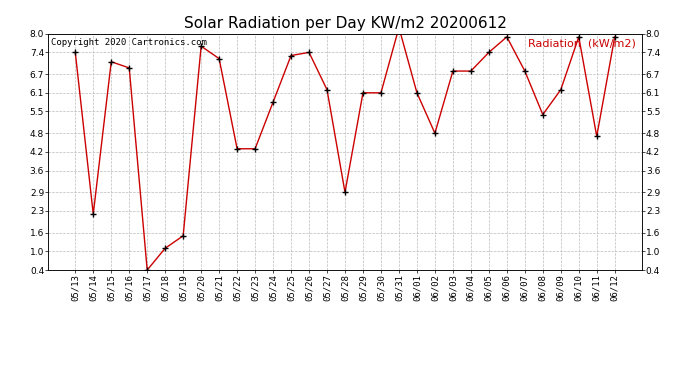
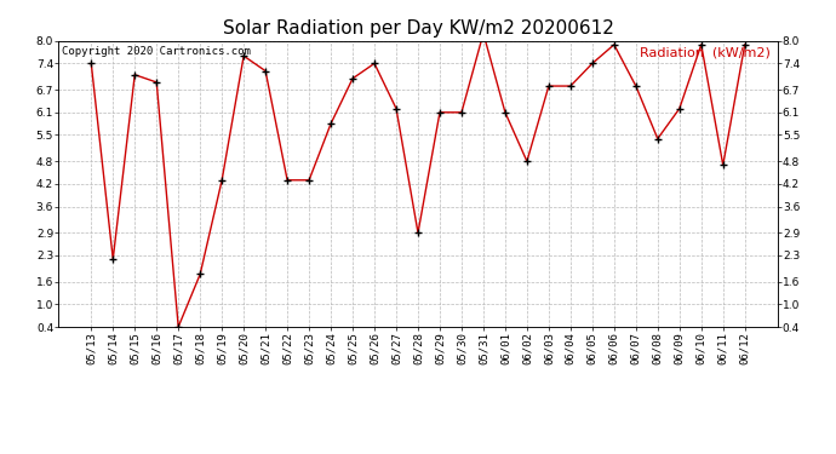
05/18: 1.1 -> 1.8
05/19: 1.5 -> 4.3
05/25: 7.3 -> 7.0
